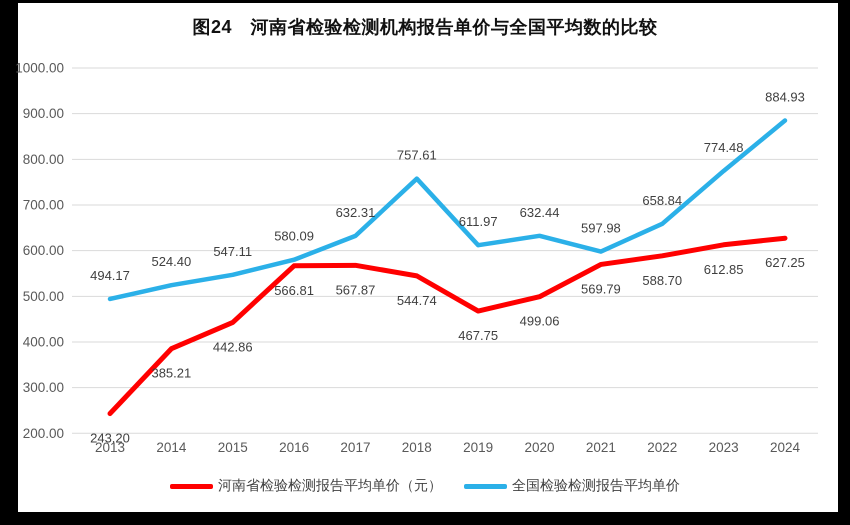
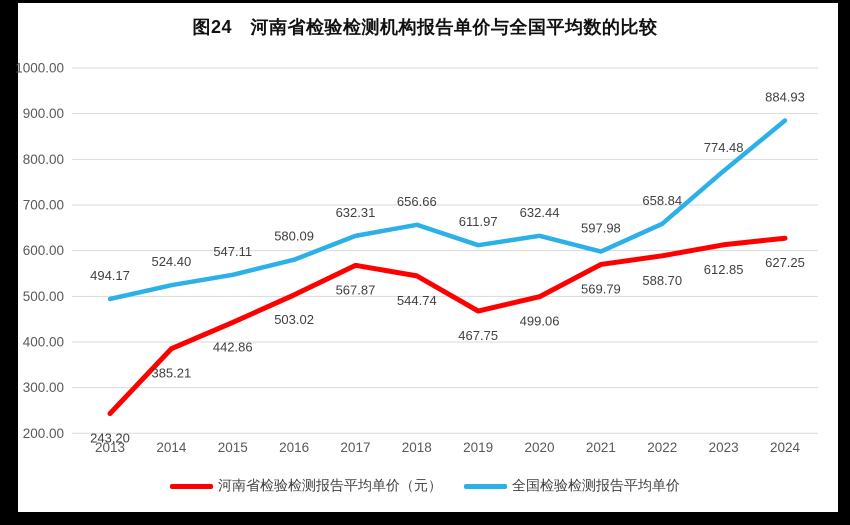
河南省检验检测报告平均单价（元）/2016: 566.81 -> 503.02
全国检验检测报告平均单价/2018: 757.61 -> 656.66
